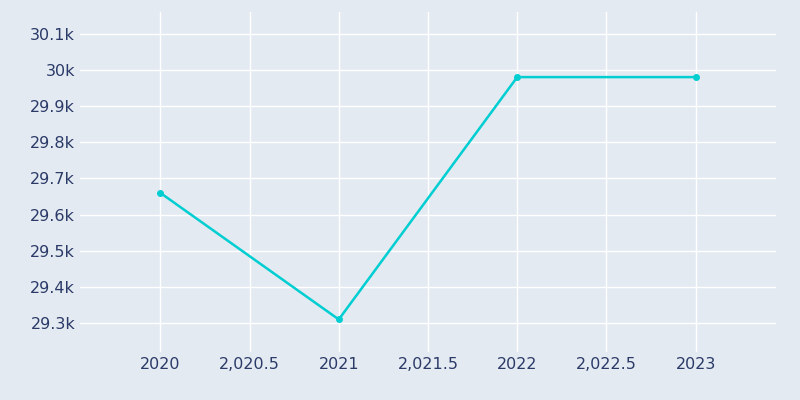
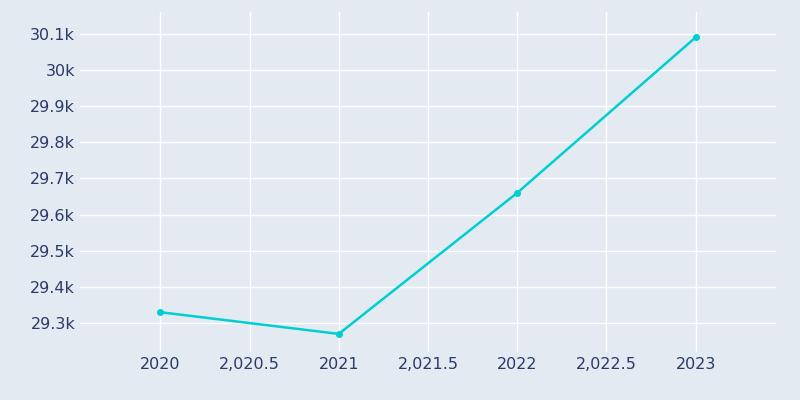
2020: 29.66k -> 29.33k
2021: 29.31k -> 29.27k
2022: 29.98k -> 29.66k
2023: 29.98k -> 30.09k
